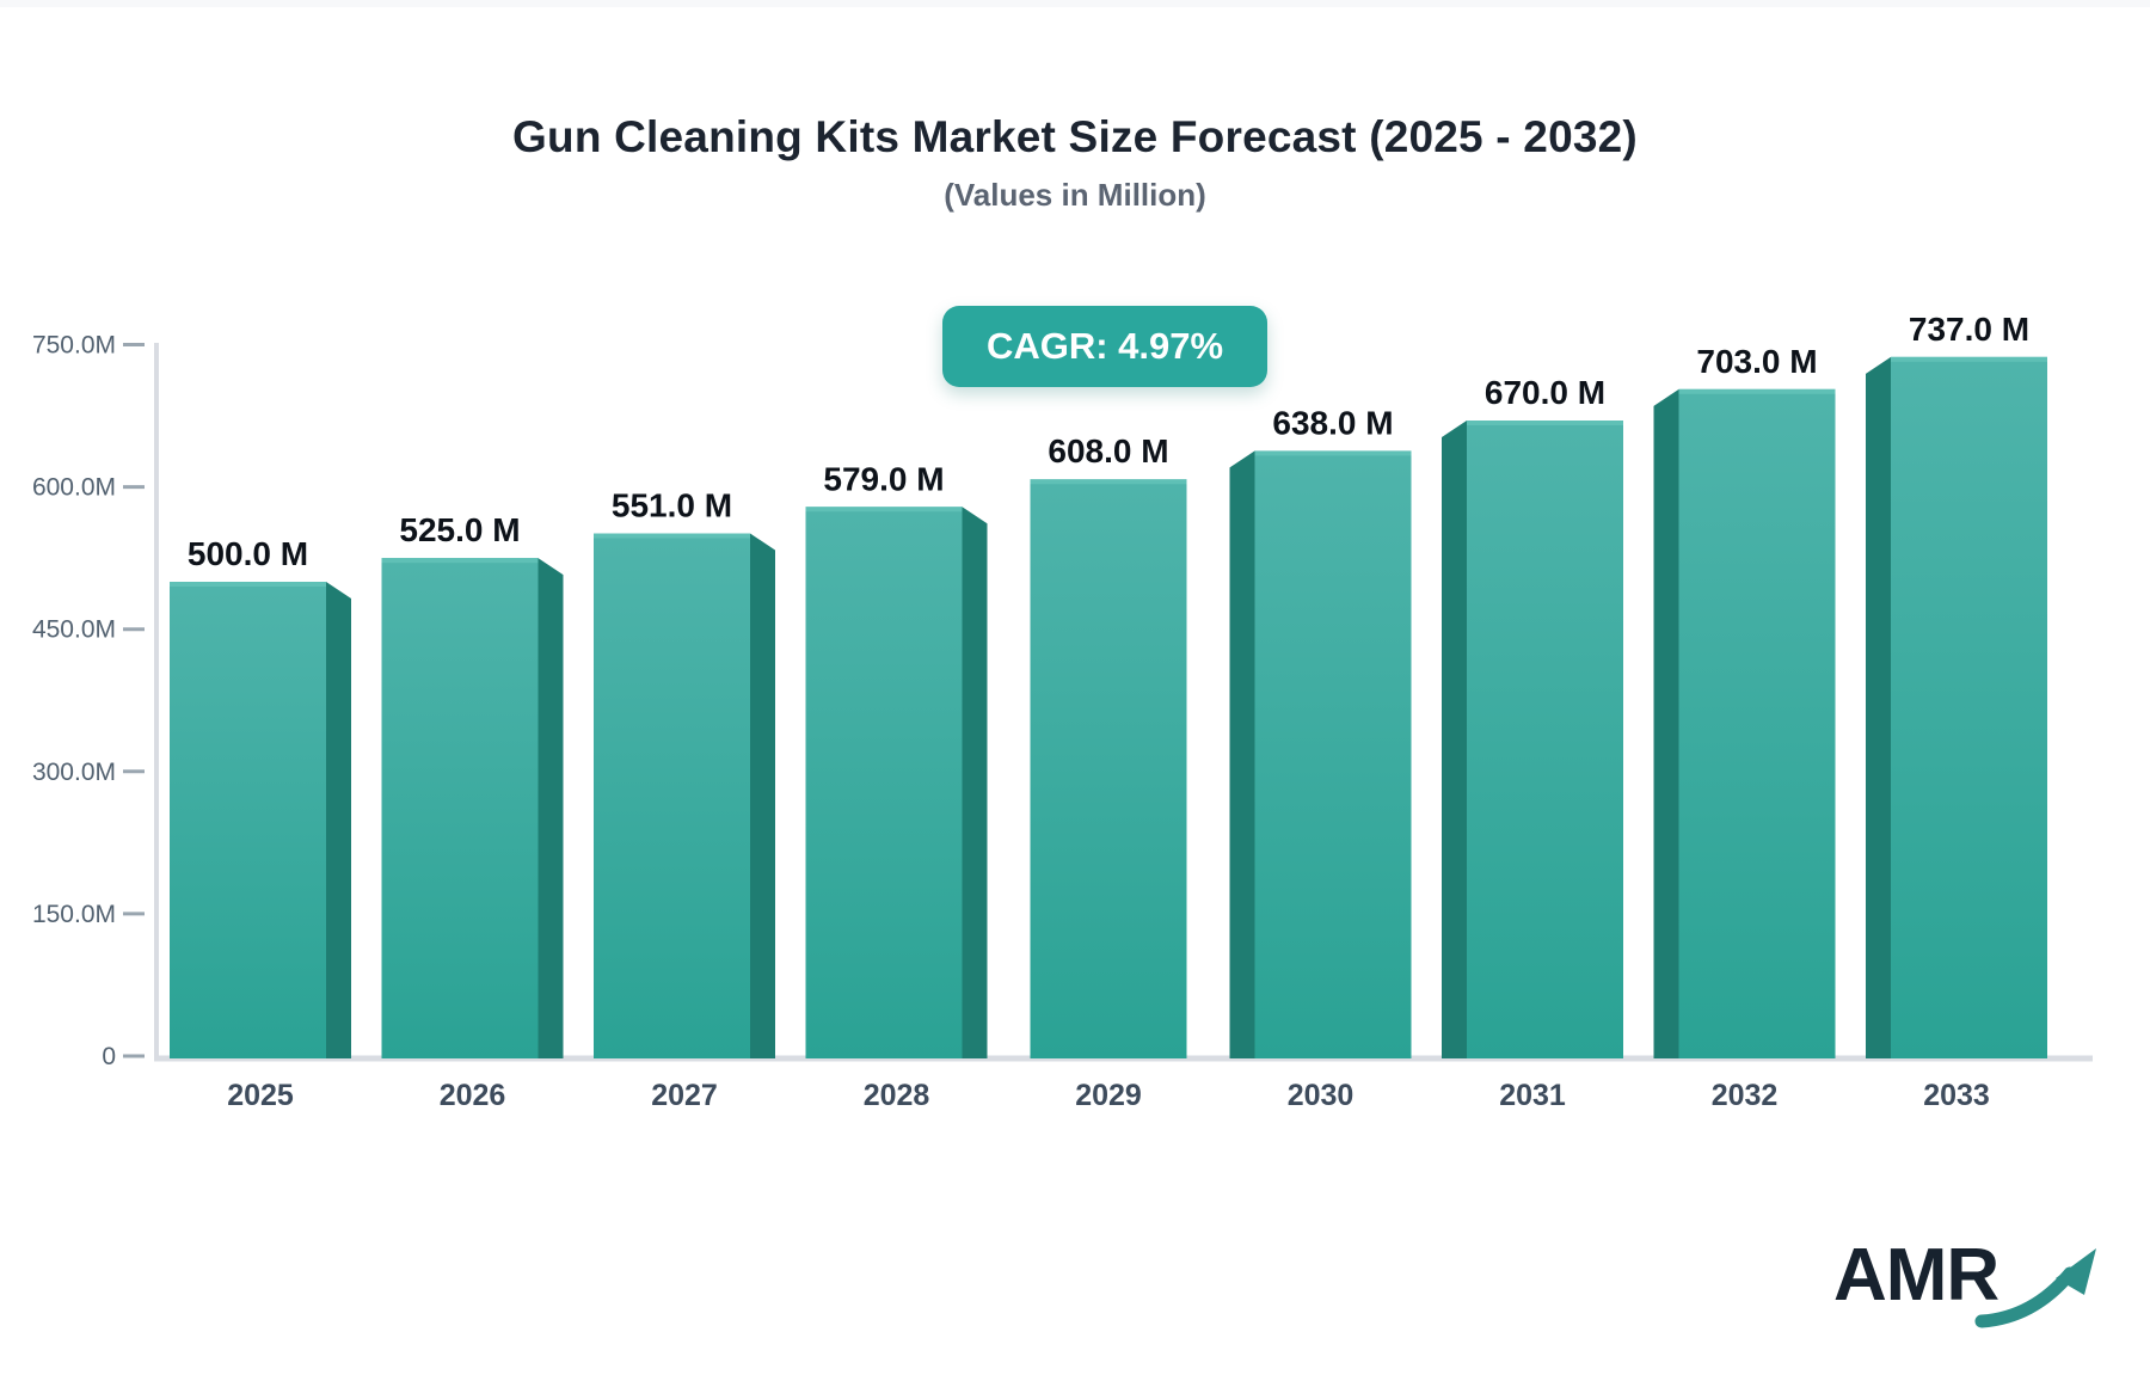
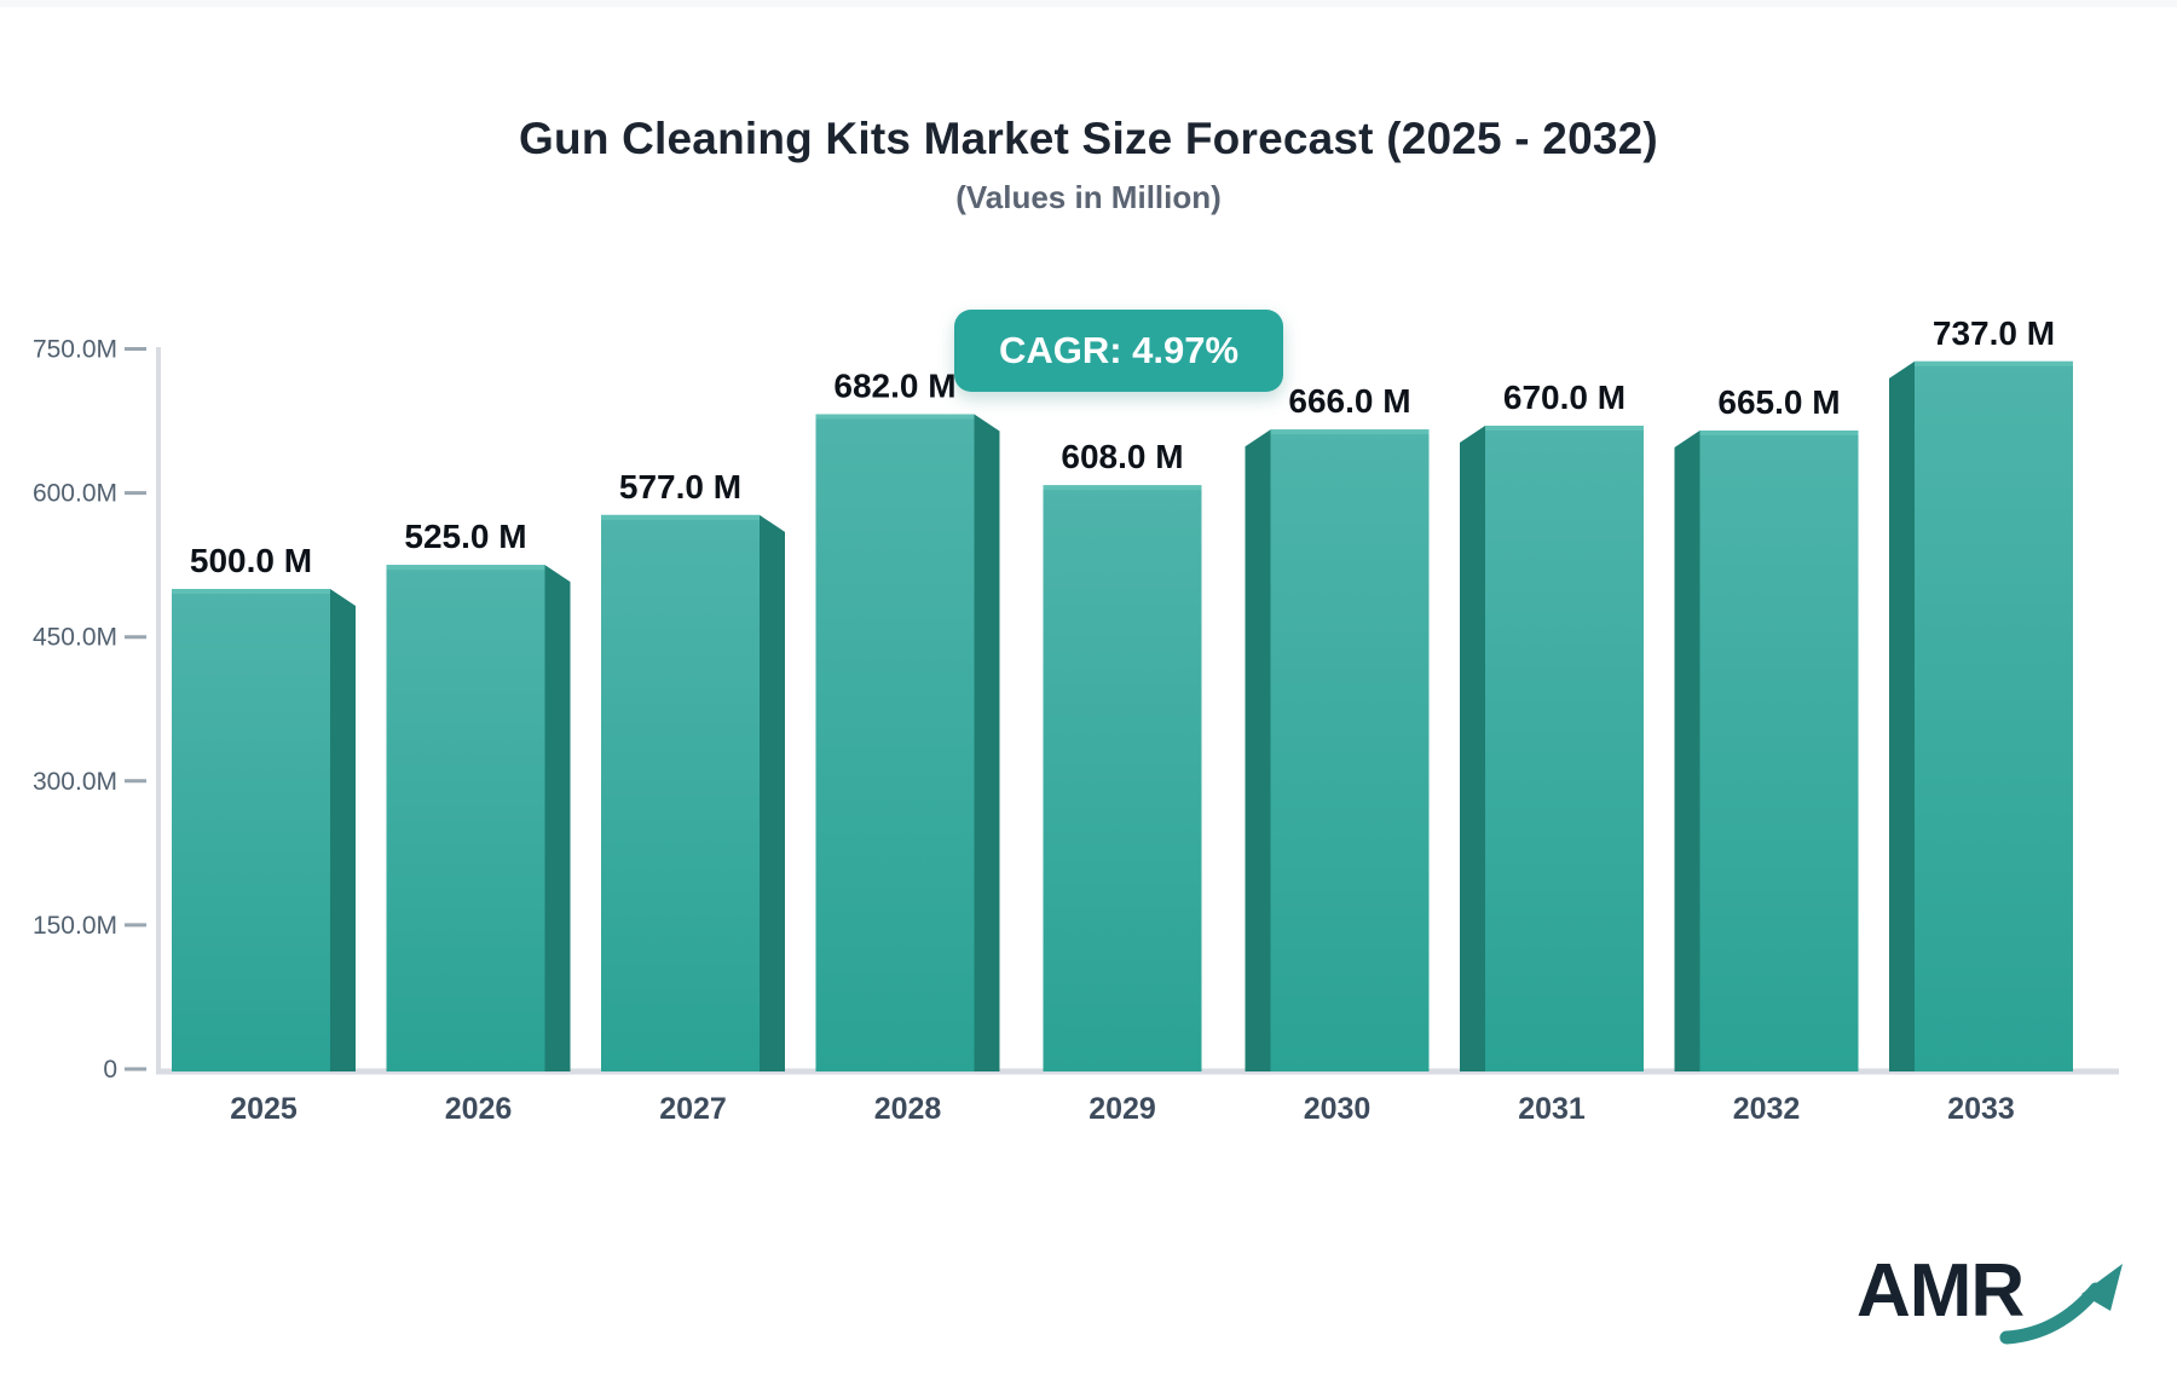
2027: 551.0 -> 577.0
2028: 579.0 -> 682.0
2030: 638.0 -> 666.0
2032: 703.0 -> 665.0
